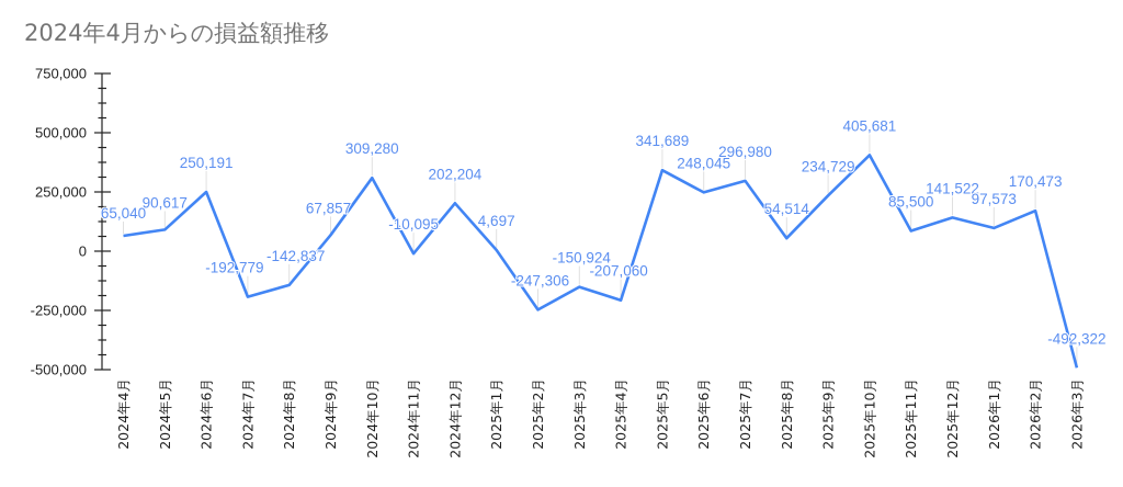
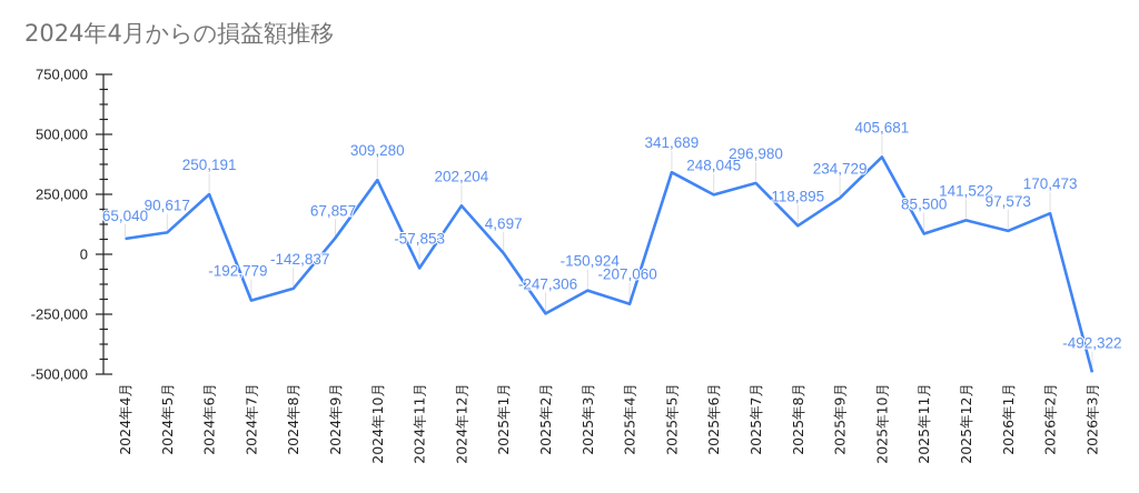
2024年11月: -10,095 -> -57,853
2025年8月: 54,514 -> 118,895
